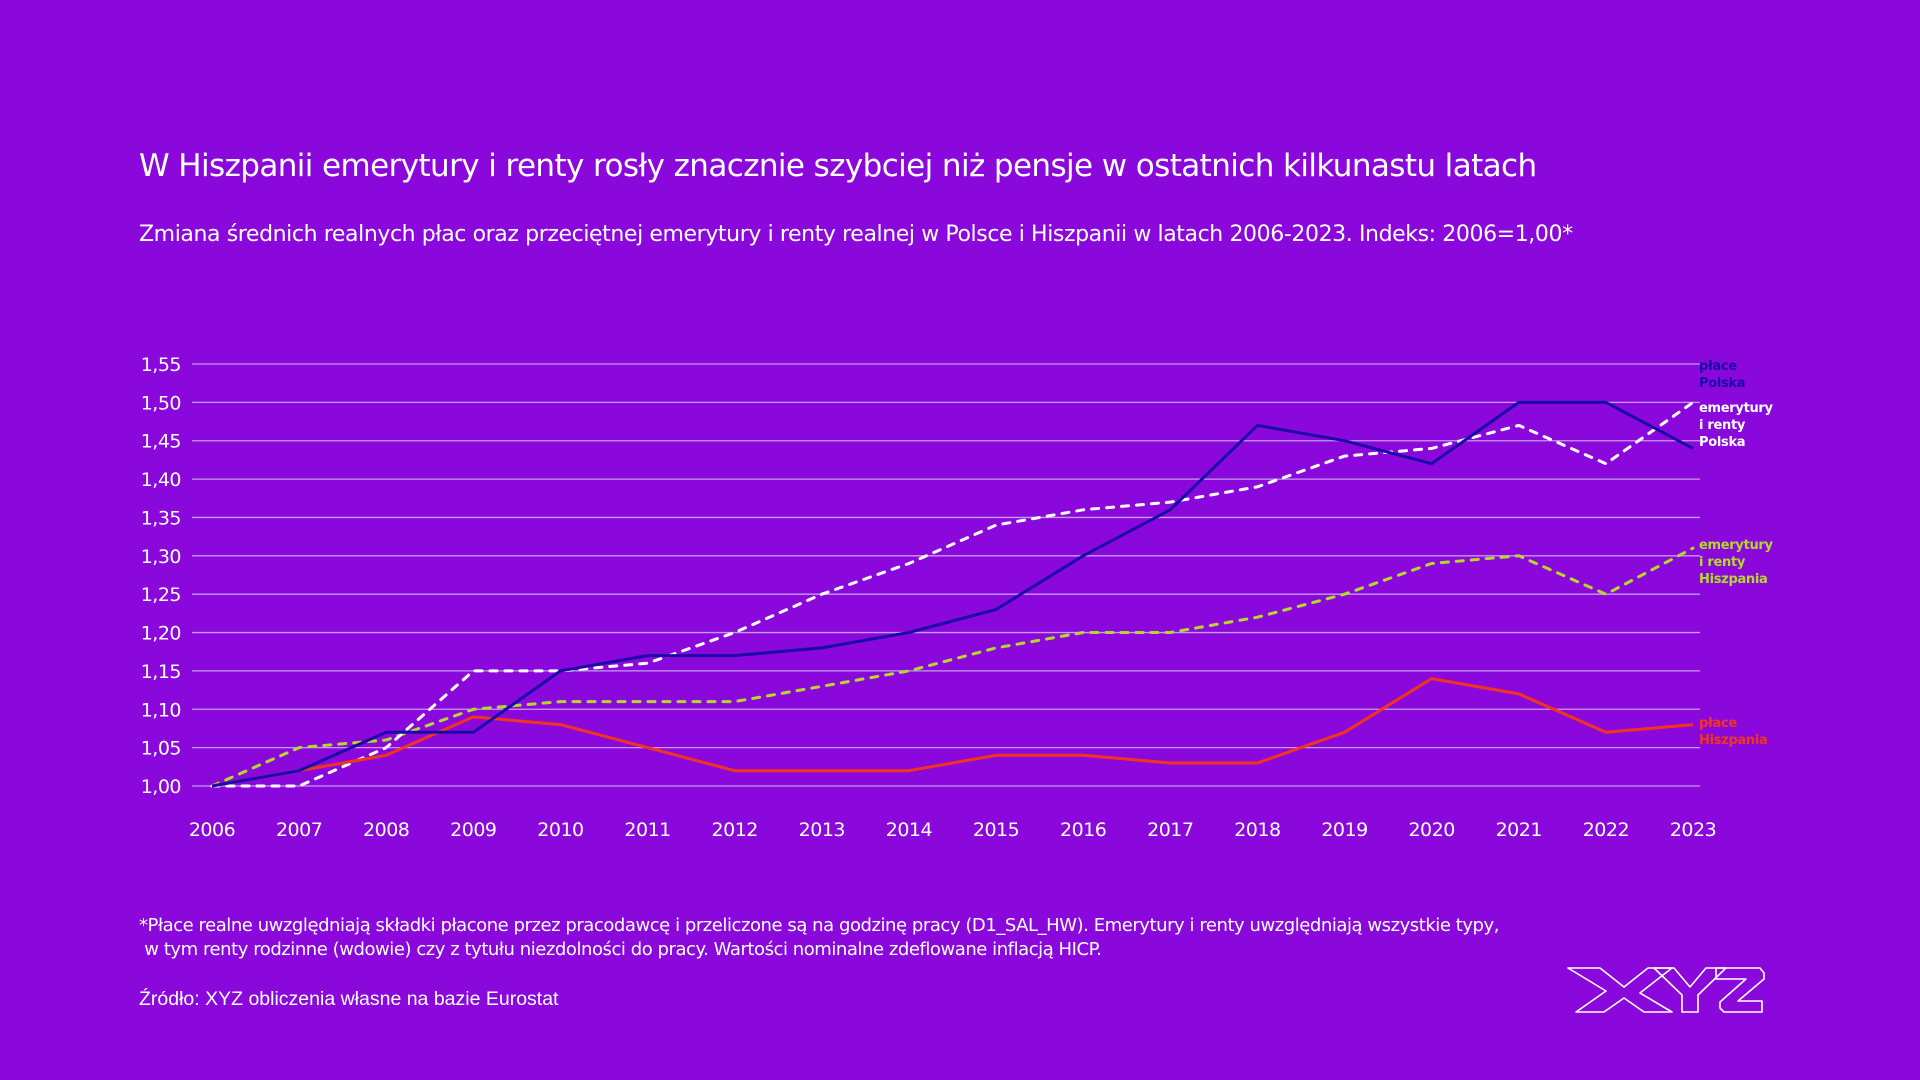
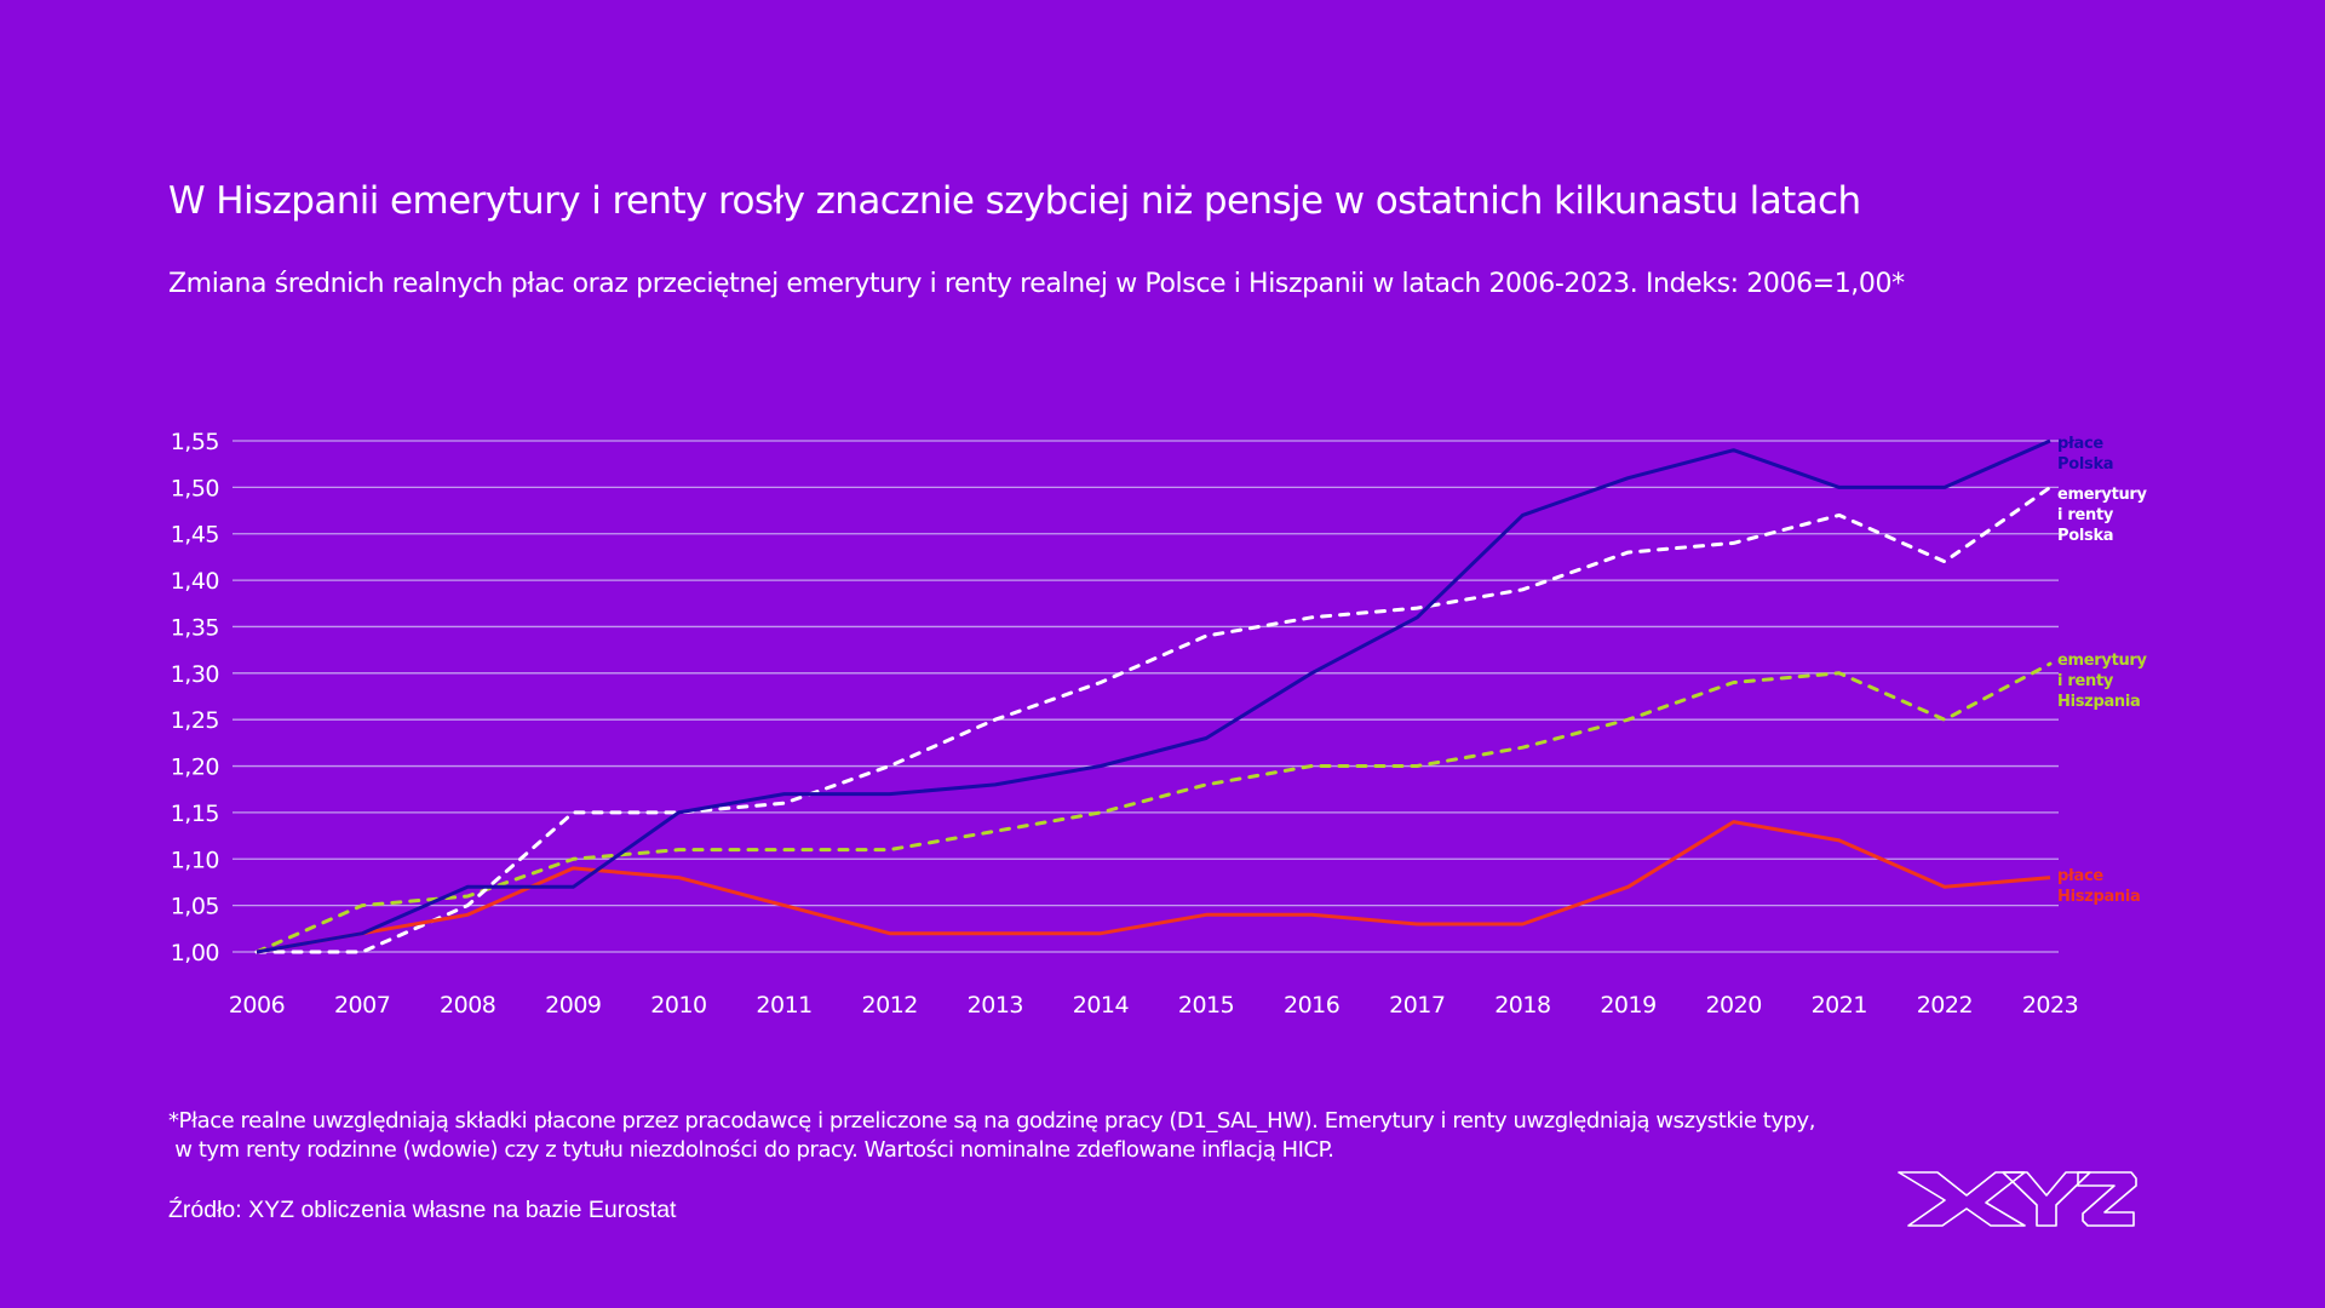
płace Polska/2019: 1,45 -> 1,51
płace Polska/2020: 1,42 -> 1,54
płace Polska/2023: 1,44 -> 1,55
